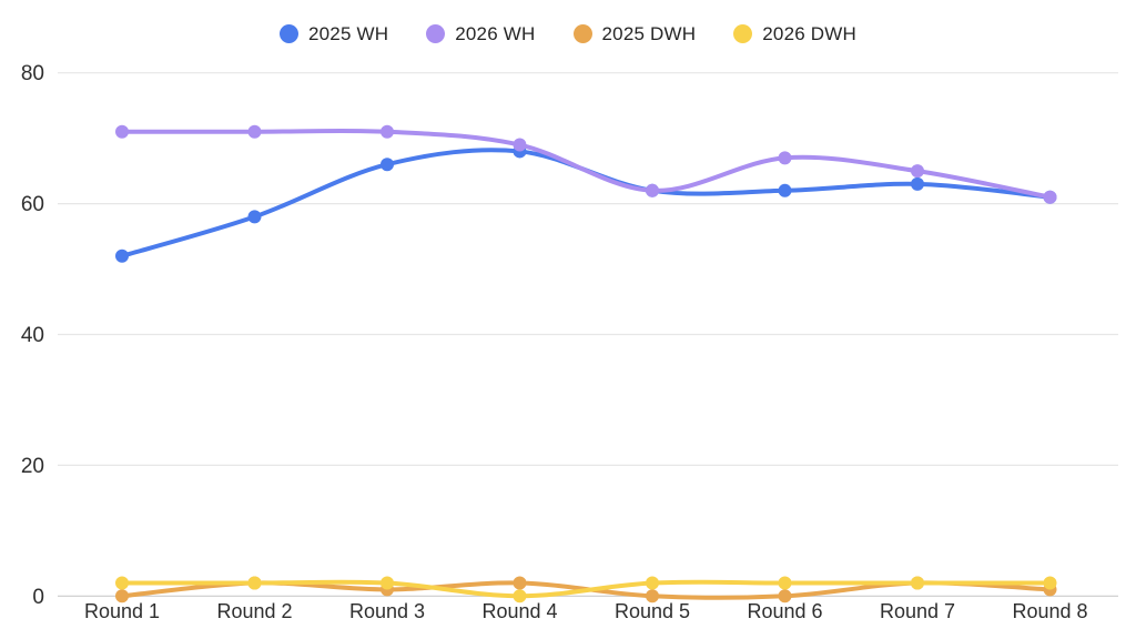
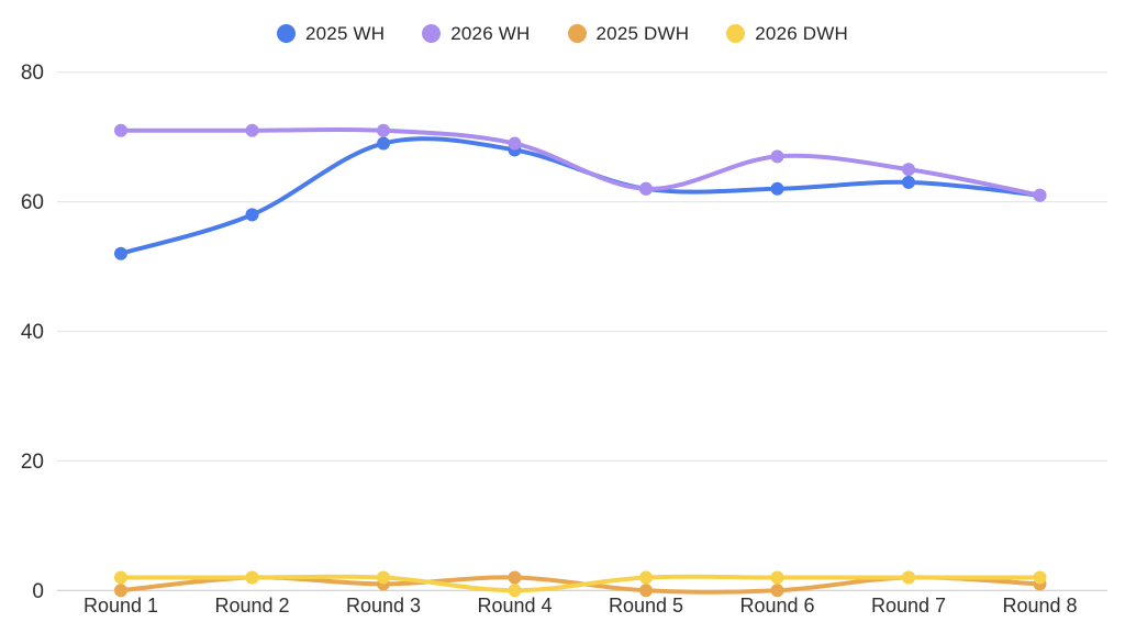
2025 WH/Round 3: 66 -> 69
